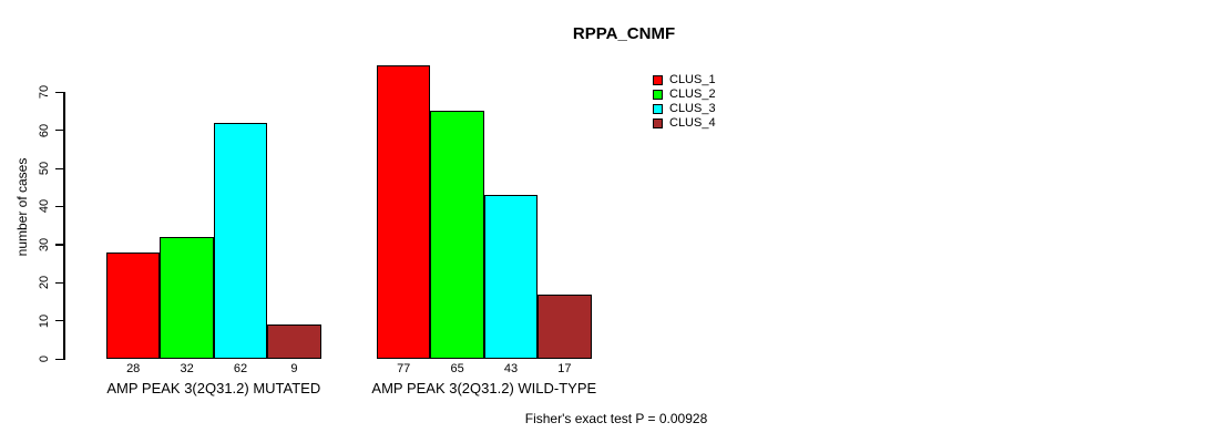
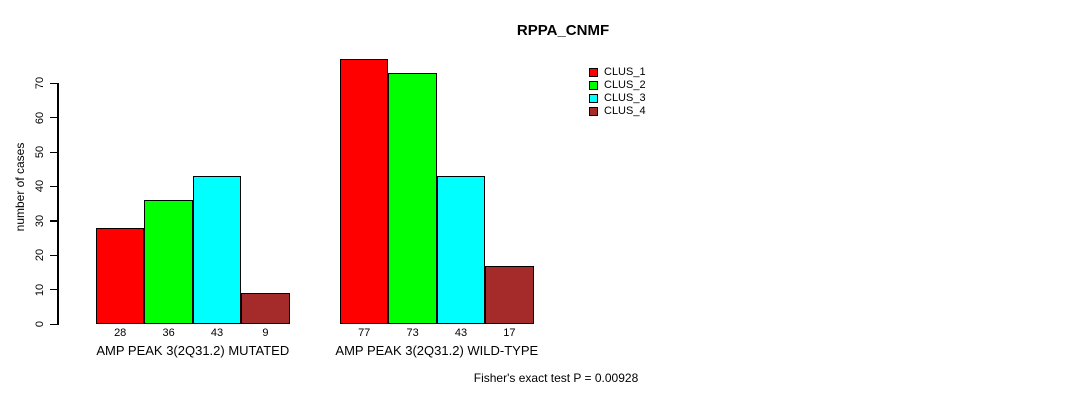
CLUS_2/AMP PEAK 3(2Q31.2) MUTATED: 32 -> 36
CLUS_3/AMP PEAK 3(2Q31.2) MUTATED: 62 -> 43
CLUS_2/AMP PEAK 3(2Q31.2) WILD-TYPE: 65 -> 73
